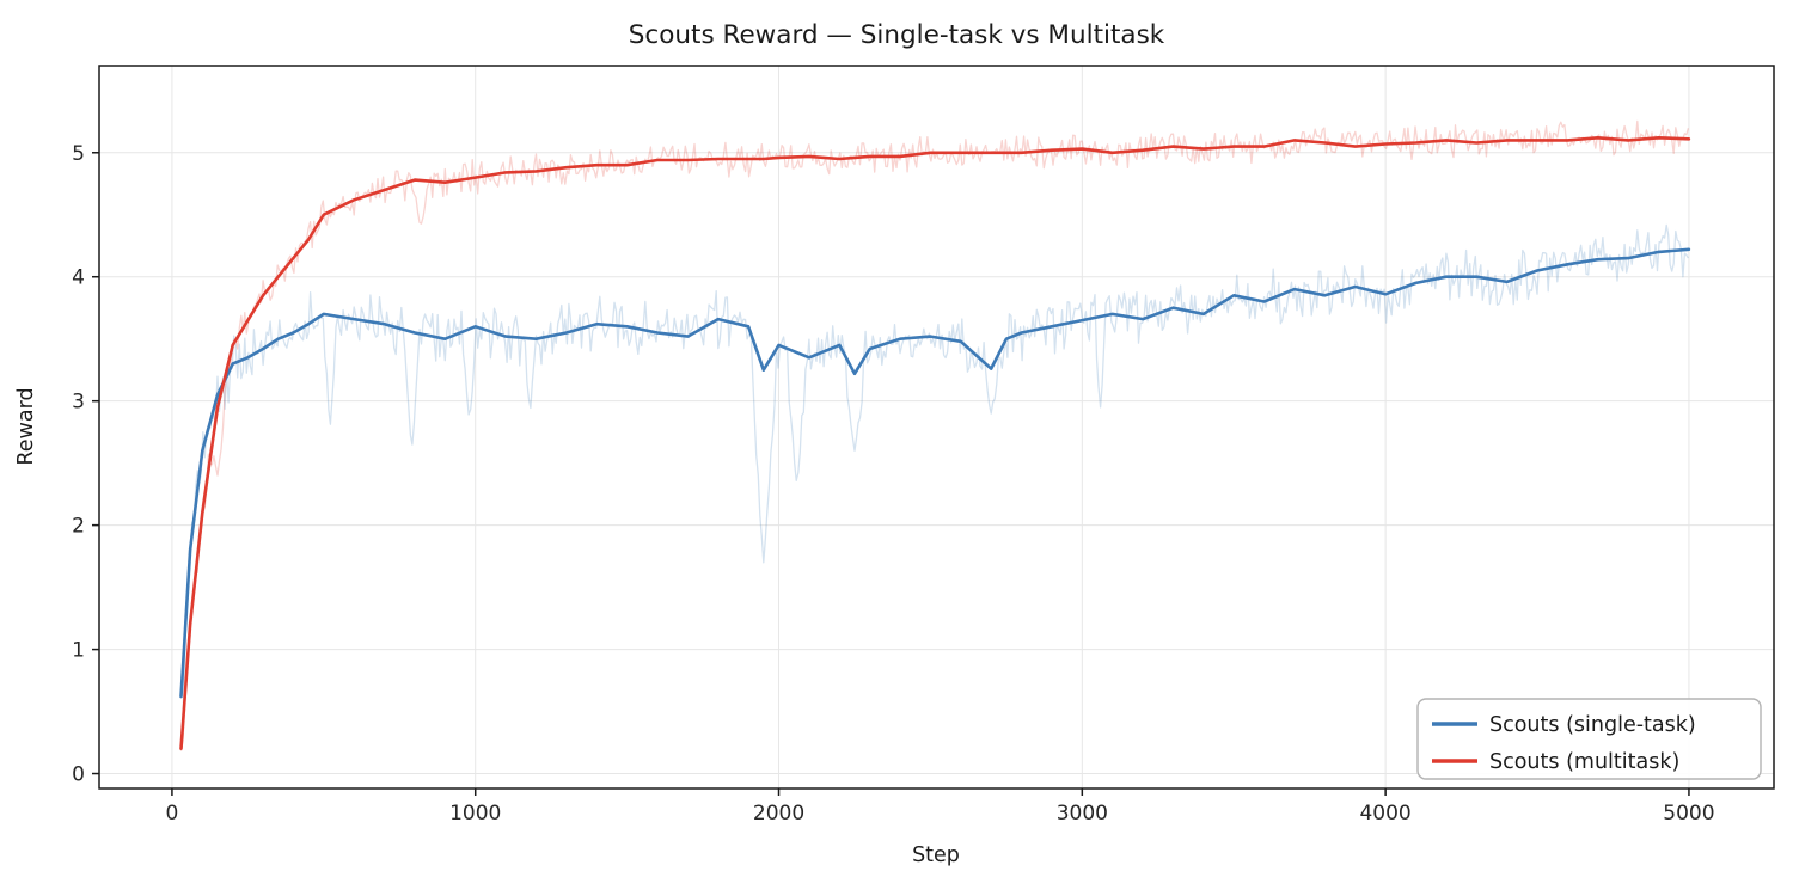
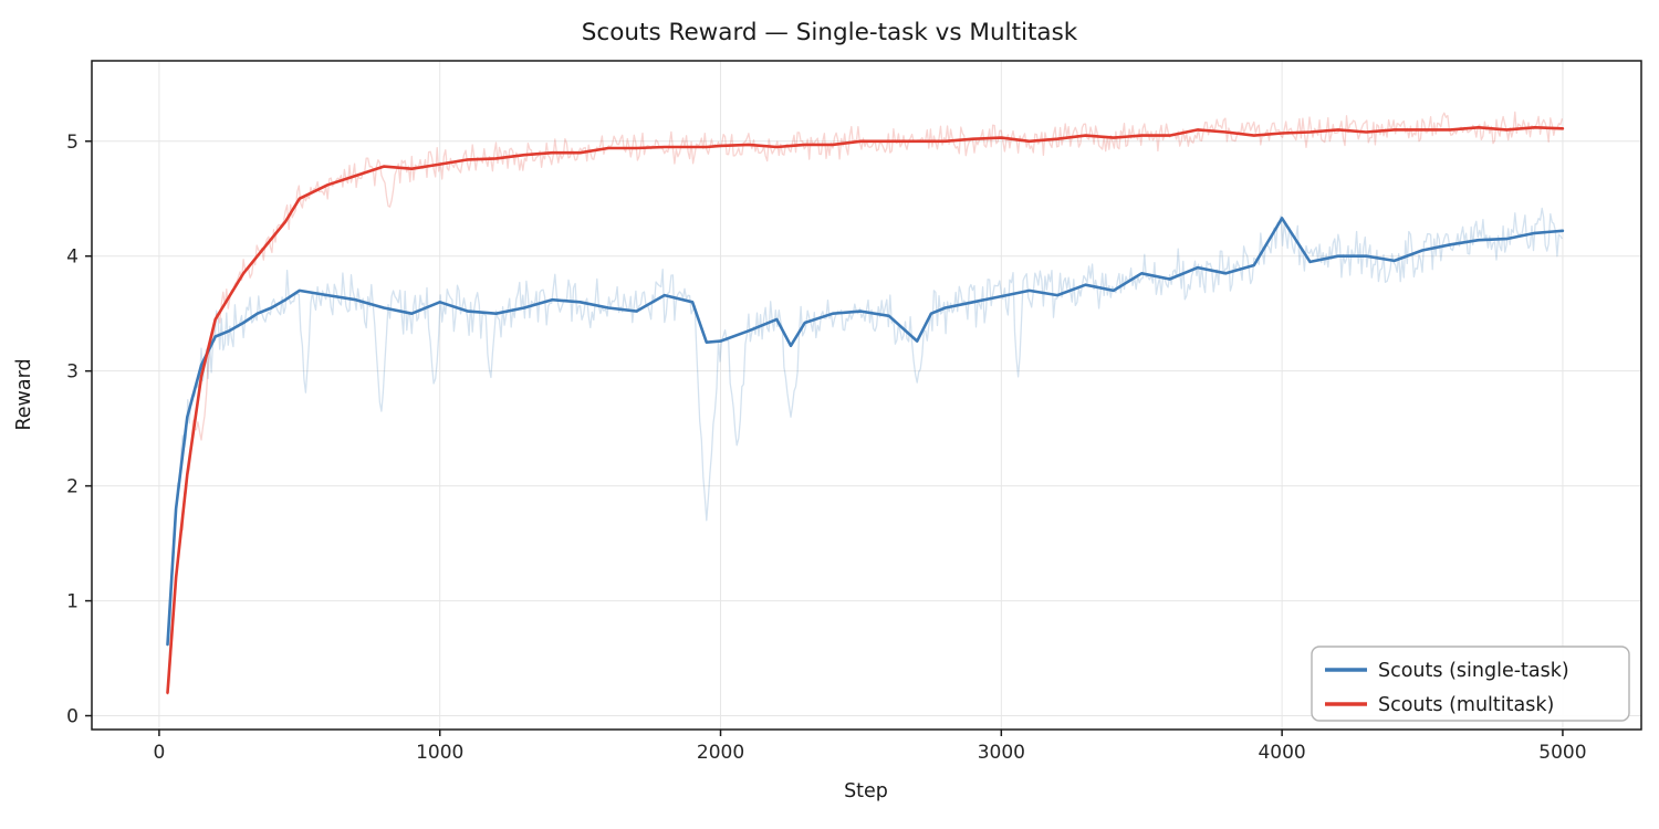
Scouts (single-task)/2000: 3.45 -> 3.26
Scouts (single-task)/4000: 3.86 -> 4.33
